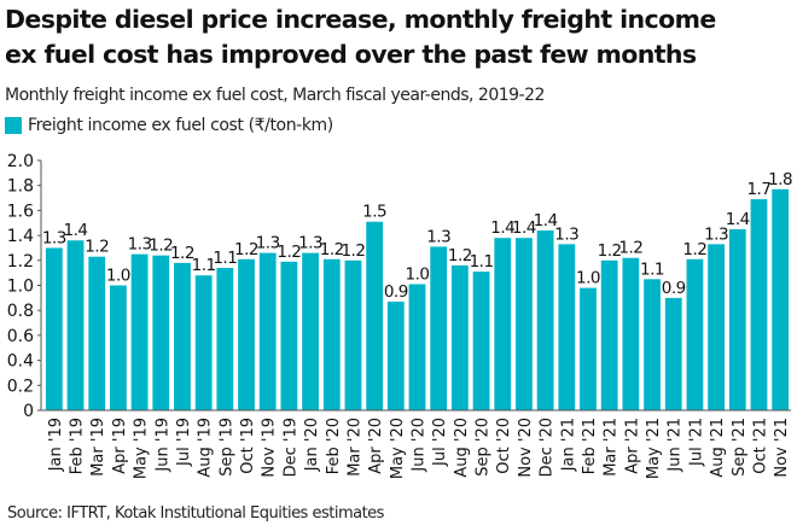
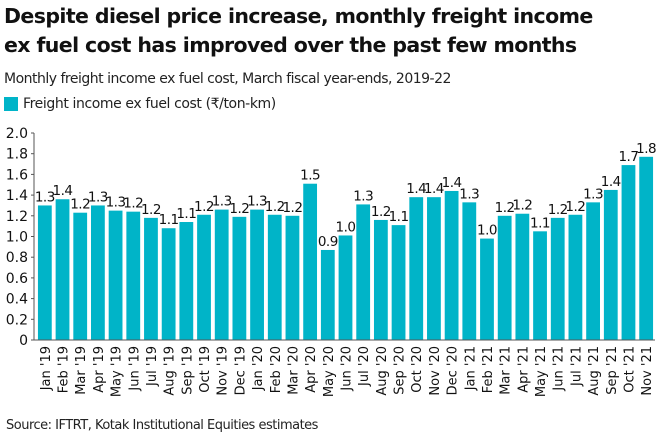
Apr '19: 1.0 -> 1.3
Jun '21: 0.9 -> 1.2
